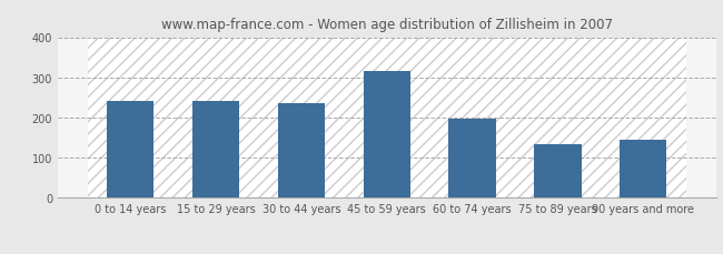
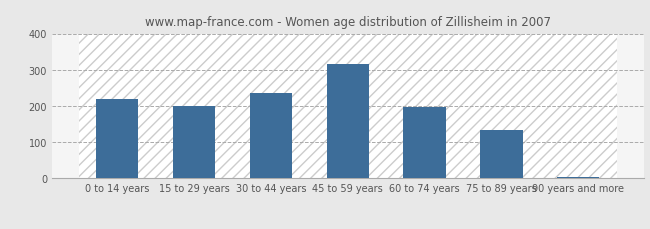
0 to 14 years: 240 -> 218
15 to 29 years: 240 -> 199
90 years and more: 145 -> 5
